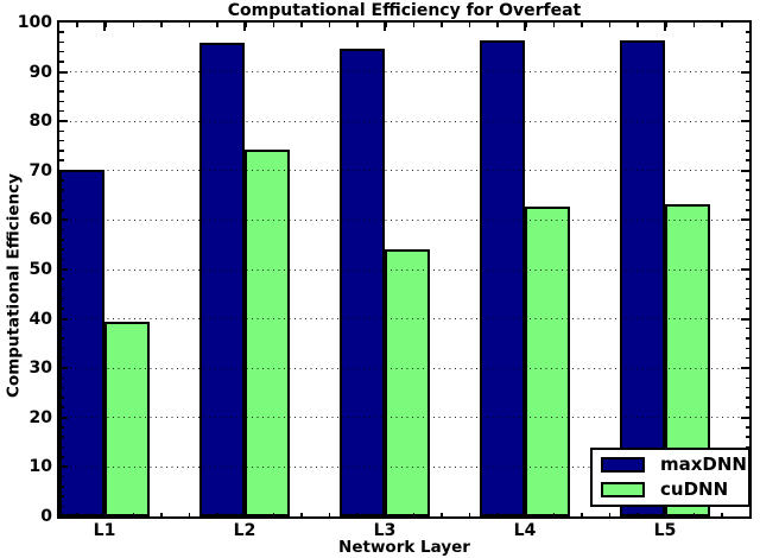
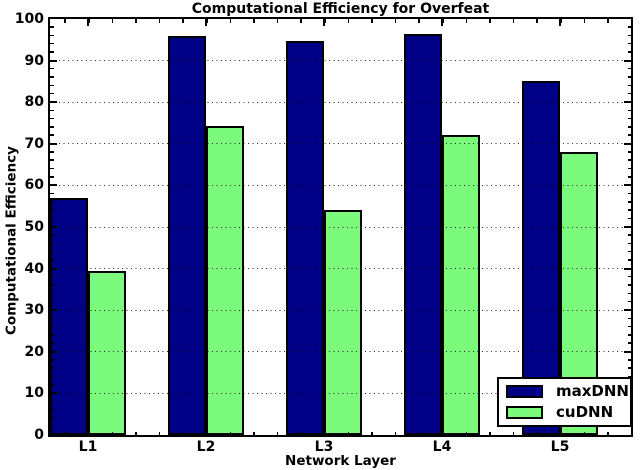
maxDNN/L1: 70 -> 57
cuDNN/L4: 63 -> 72
maxDNN/L5: 96 -> 85
cuDNN/L5: 63 -> 68
